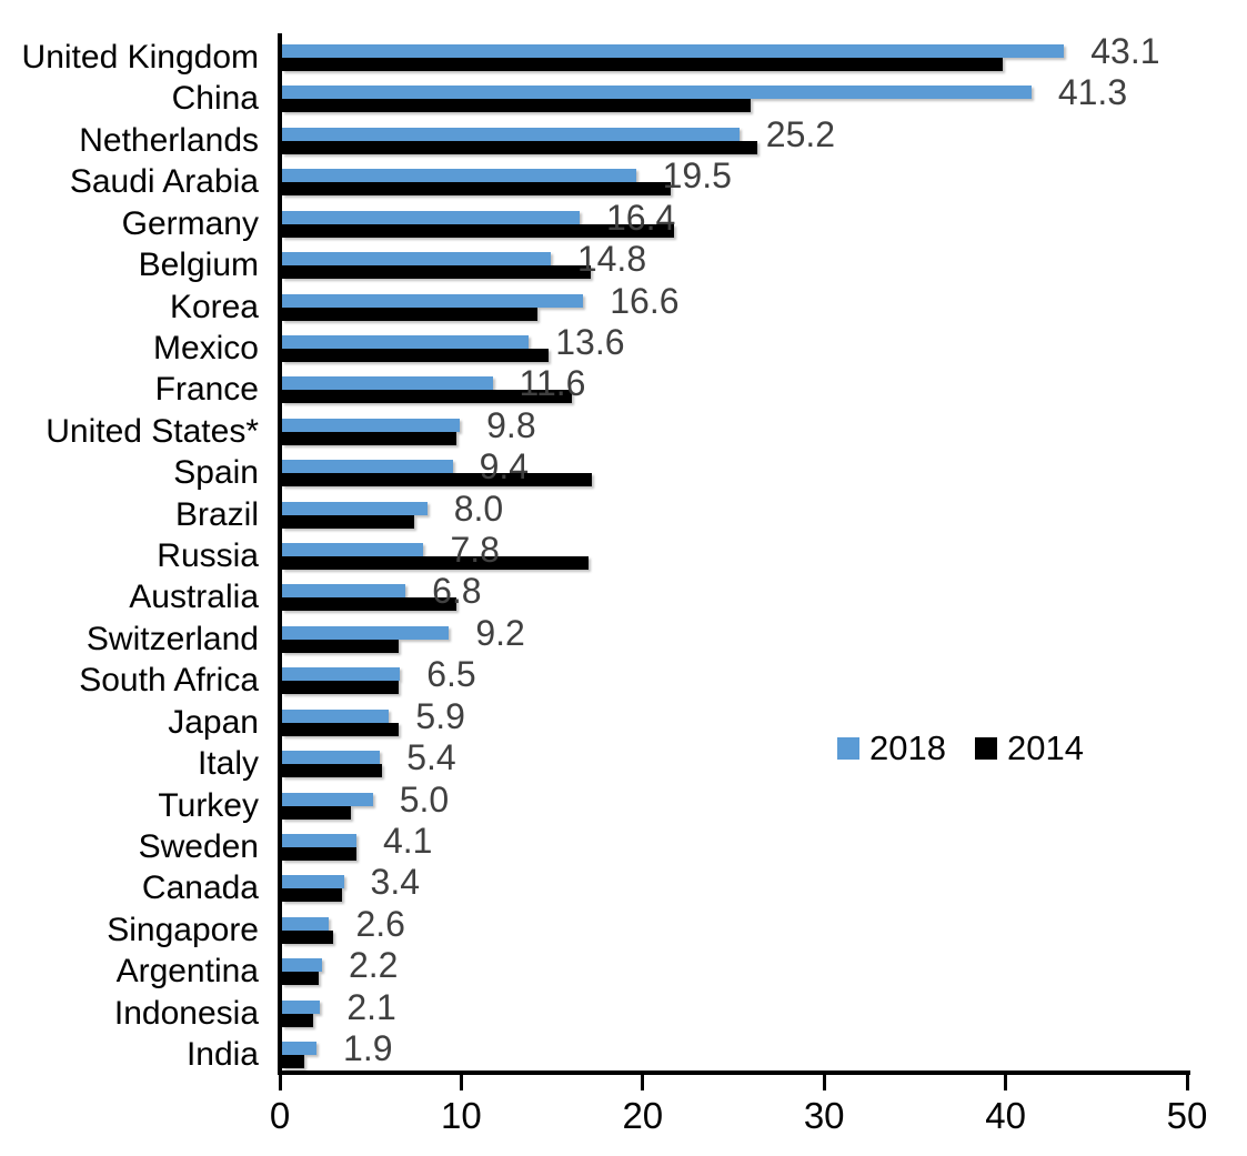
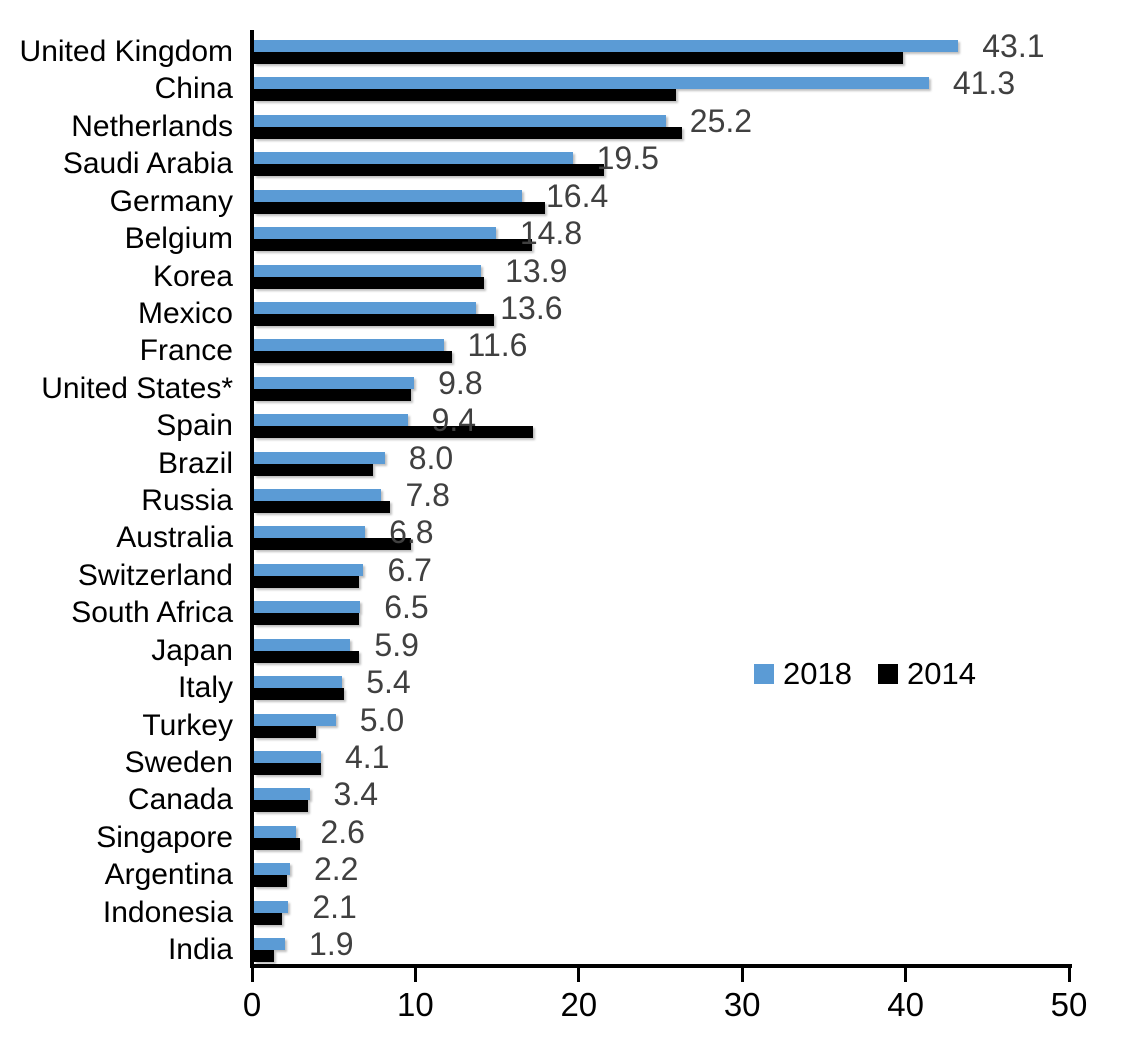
2014/Germany: 21.6 -> 17.8
2018/Korea: 16.6 -> 13.9
2014/France: 16.0 -> 12.1
2014/Russia: 16.9 -> 8.3
2018/Switzerland: 9.2 -> 6.7
